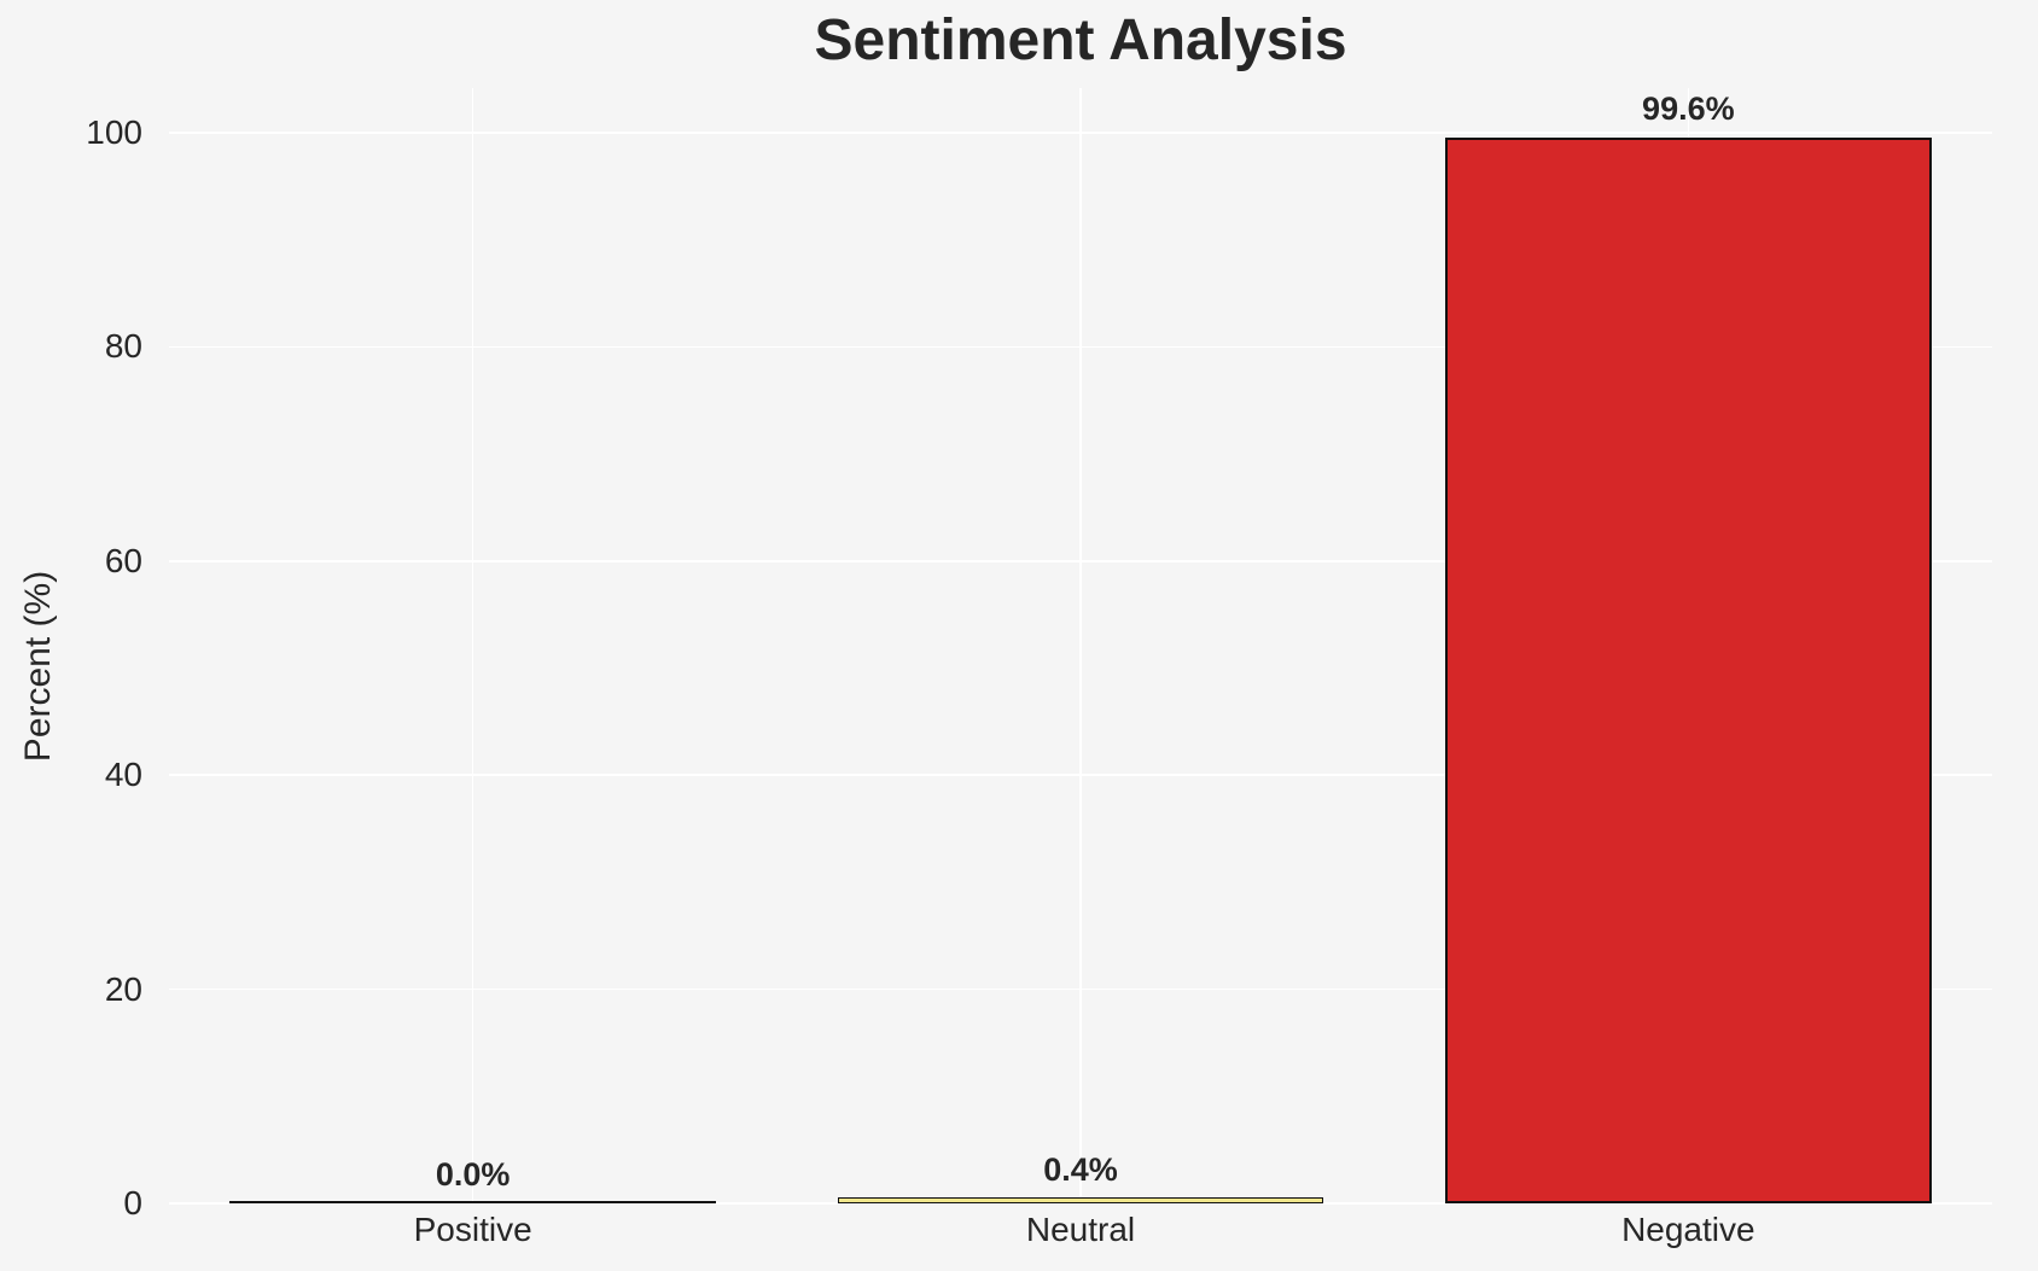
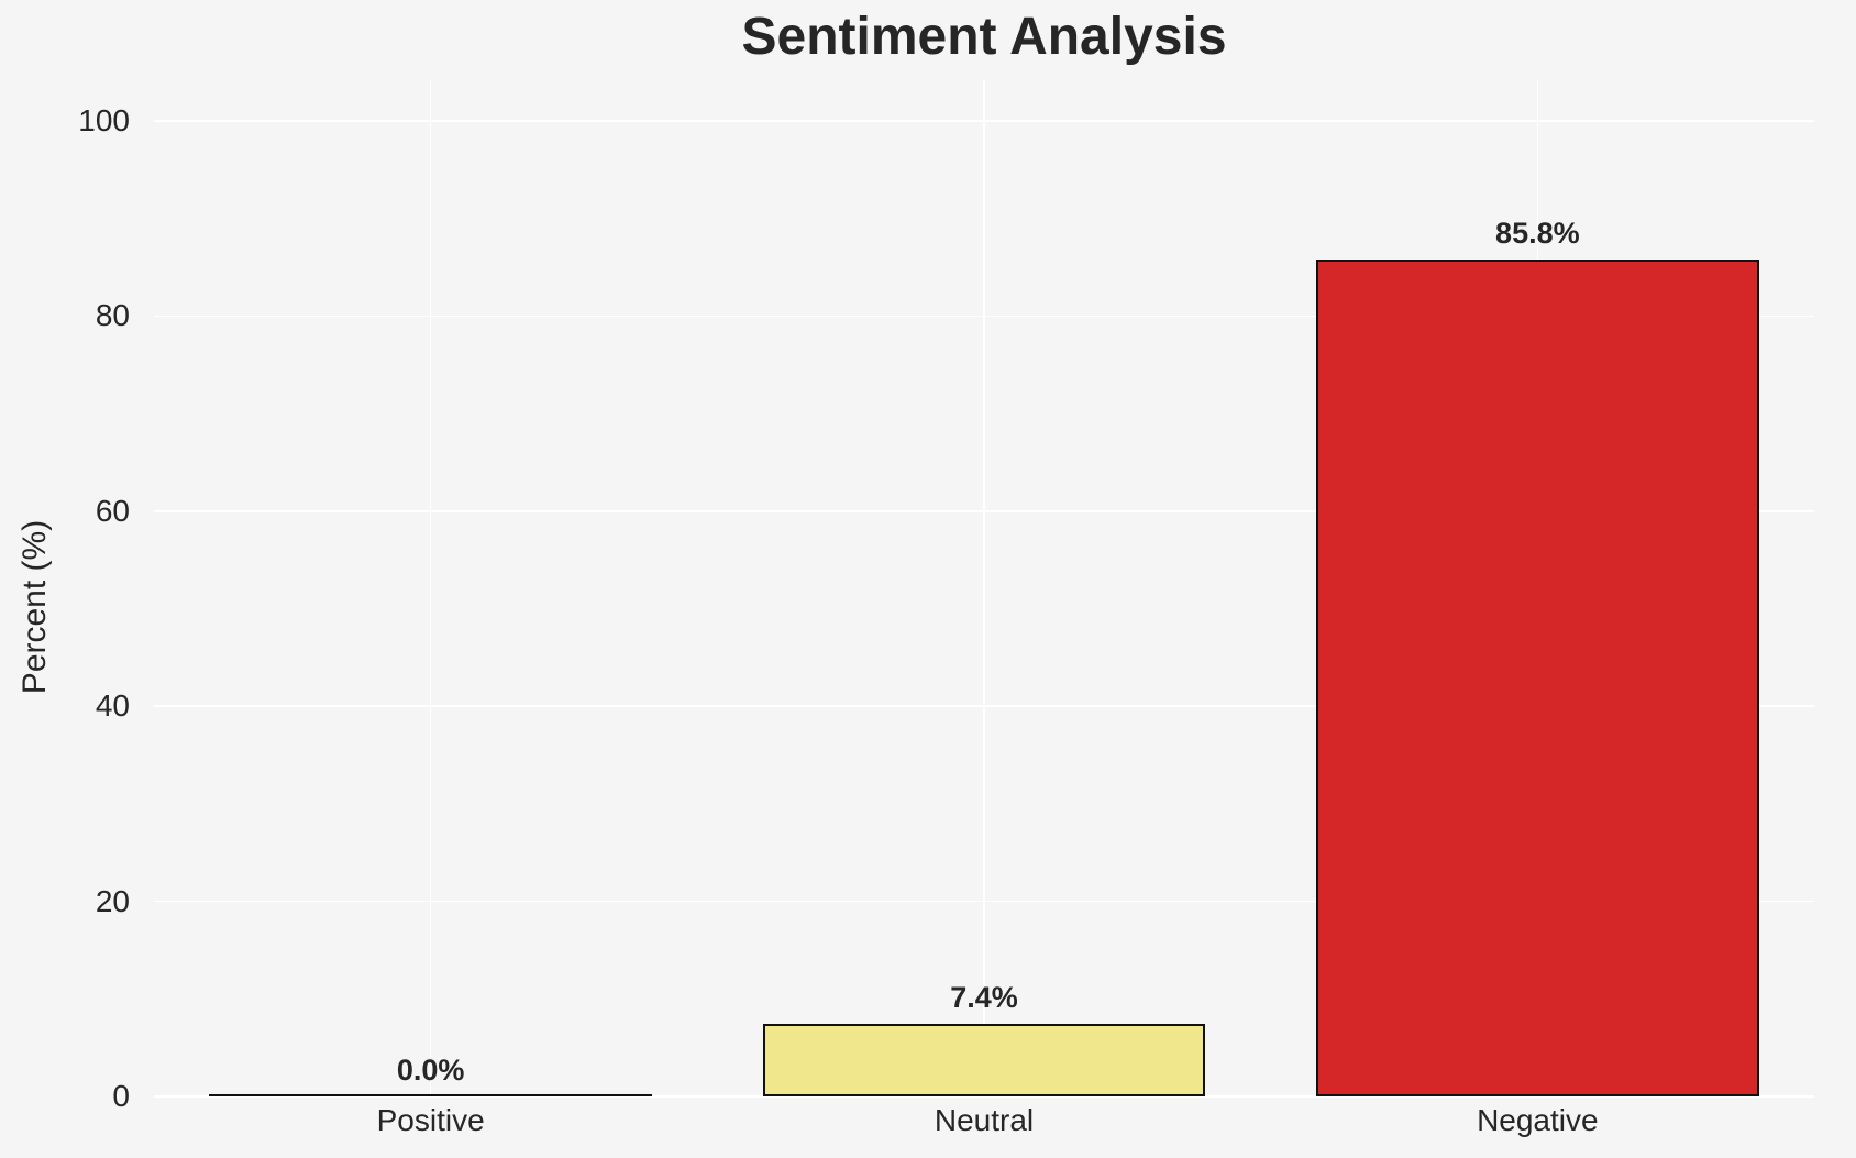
Neutral: 0.4% -> 7.4%
Negative: 99.6% -> 85.8%
